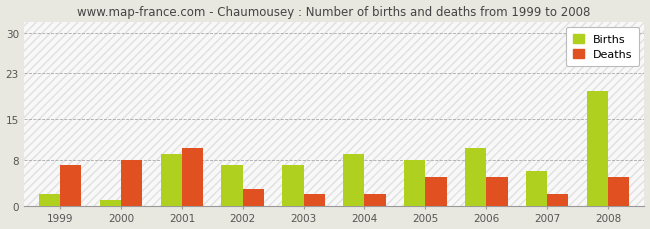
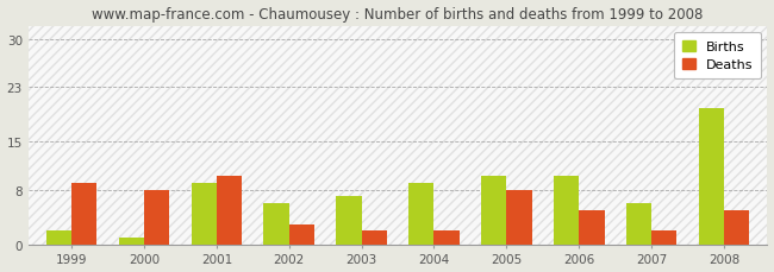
Deaths/1999: 7 -> 9
Births/2002: 7 -> 6
Births/2005: 8 -> 10
Deaths/2005: 5 -> 8
